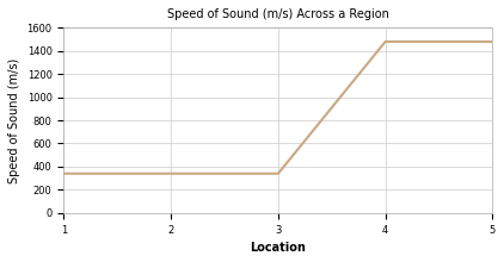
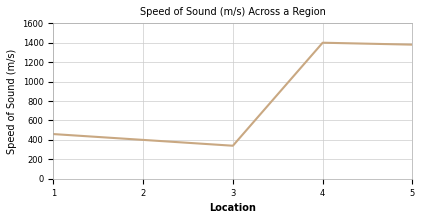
1: 340 -> 460
2: 340 -> 400
4: 1480 -> 1400
5: 1480 -> 1380
